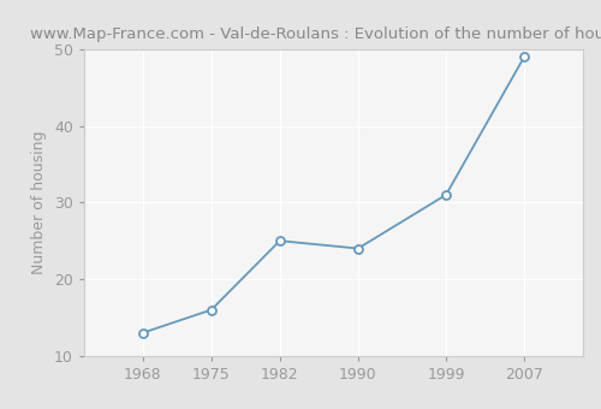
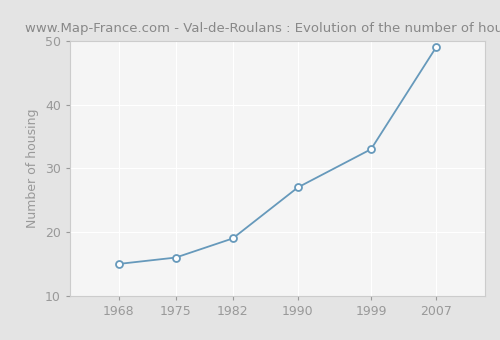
1968: 13 -> 15
1982: 25 -> 19
1990: 24 -> 27
1999: 31 -> 33
